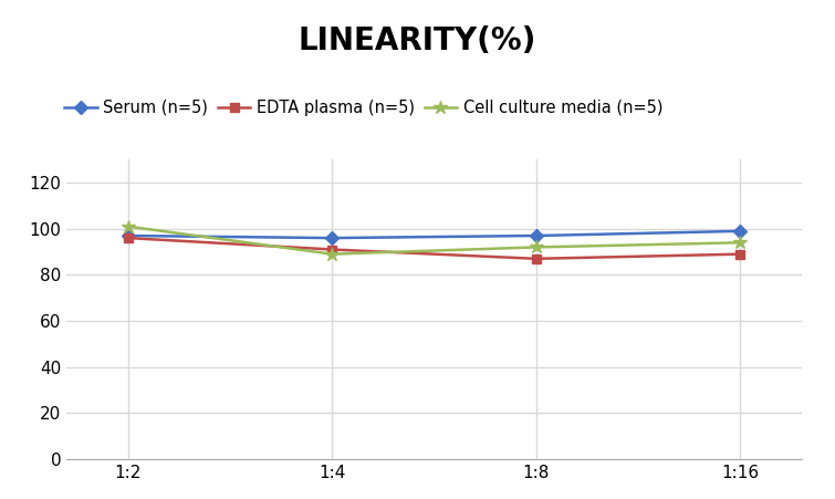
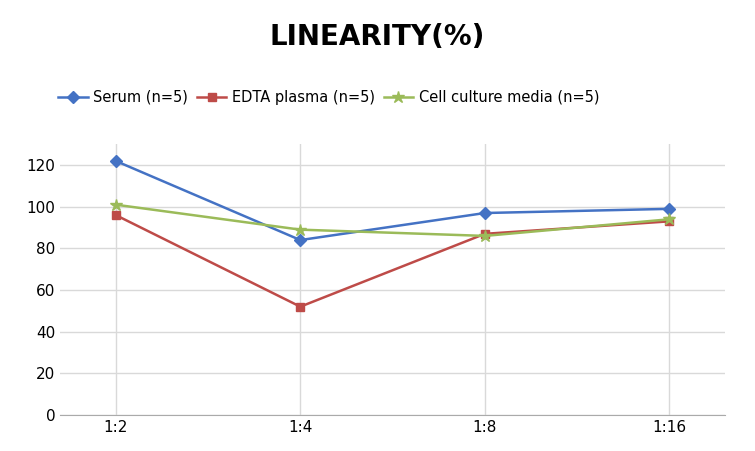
Serum (n=5)/1:2: 97 -> 122
Serum (n=5)/1:4: 96 -> 84
EDTA plasma (n=5)/1:4: 91 -> 52
Cell culture media (n=5)/1:8: 92 -> 86
EDTA plasma (n=5)/1:16: 89 -> 93
